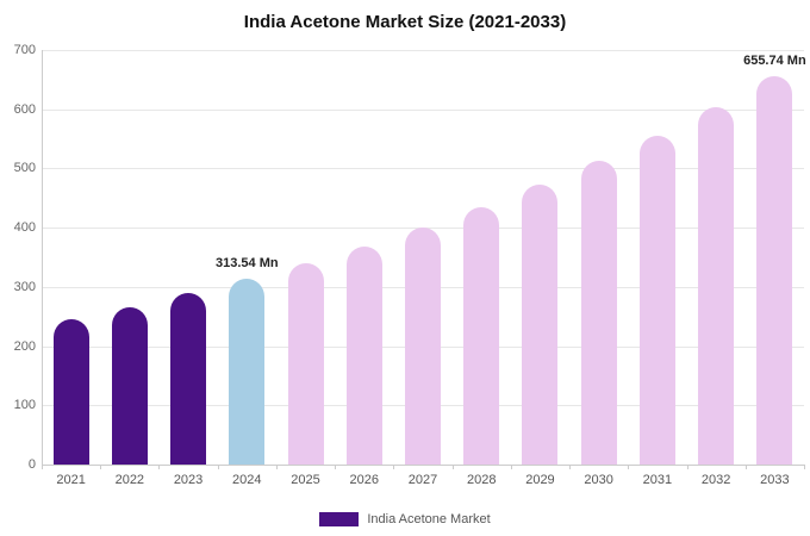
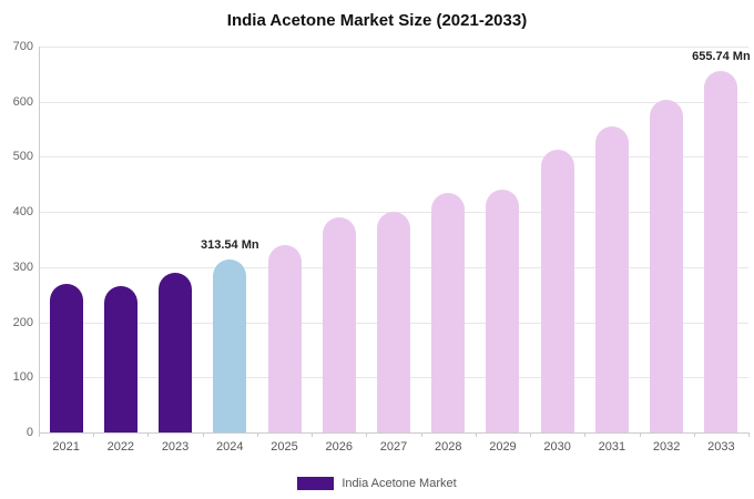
2021: 240 -> 270
2026: 370 -> 390
2029: 470 -> 440
